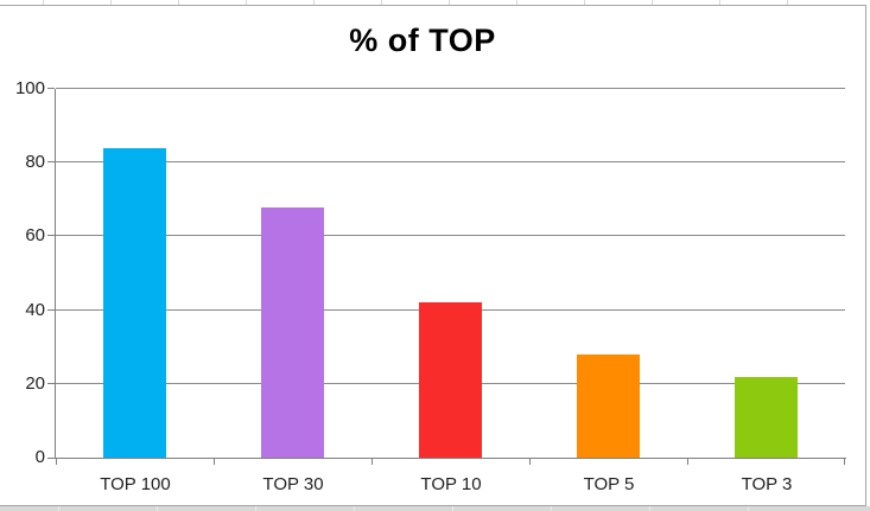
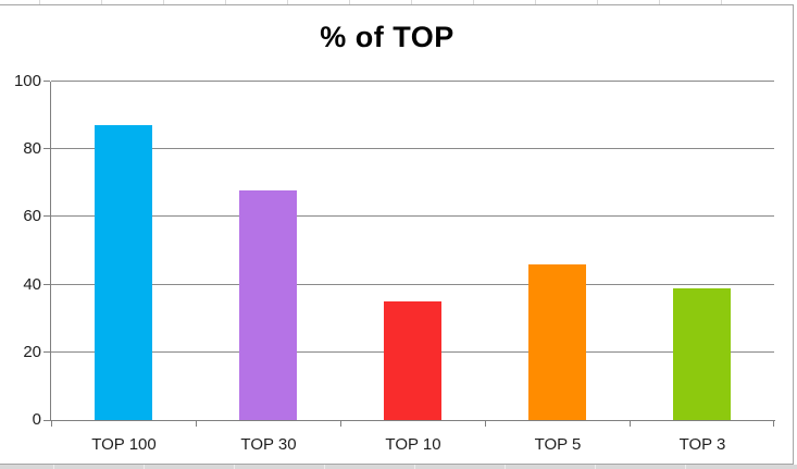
TOP 100: 84 -> 87
TOP 10: 42 -> 35
TOP 5: 28 -> 46
TOP 3: 22 -> 39
